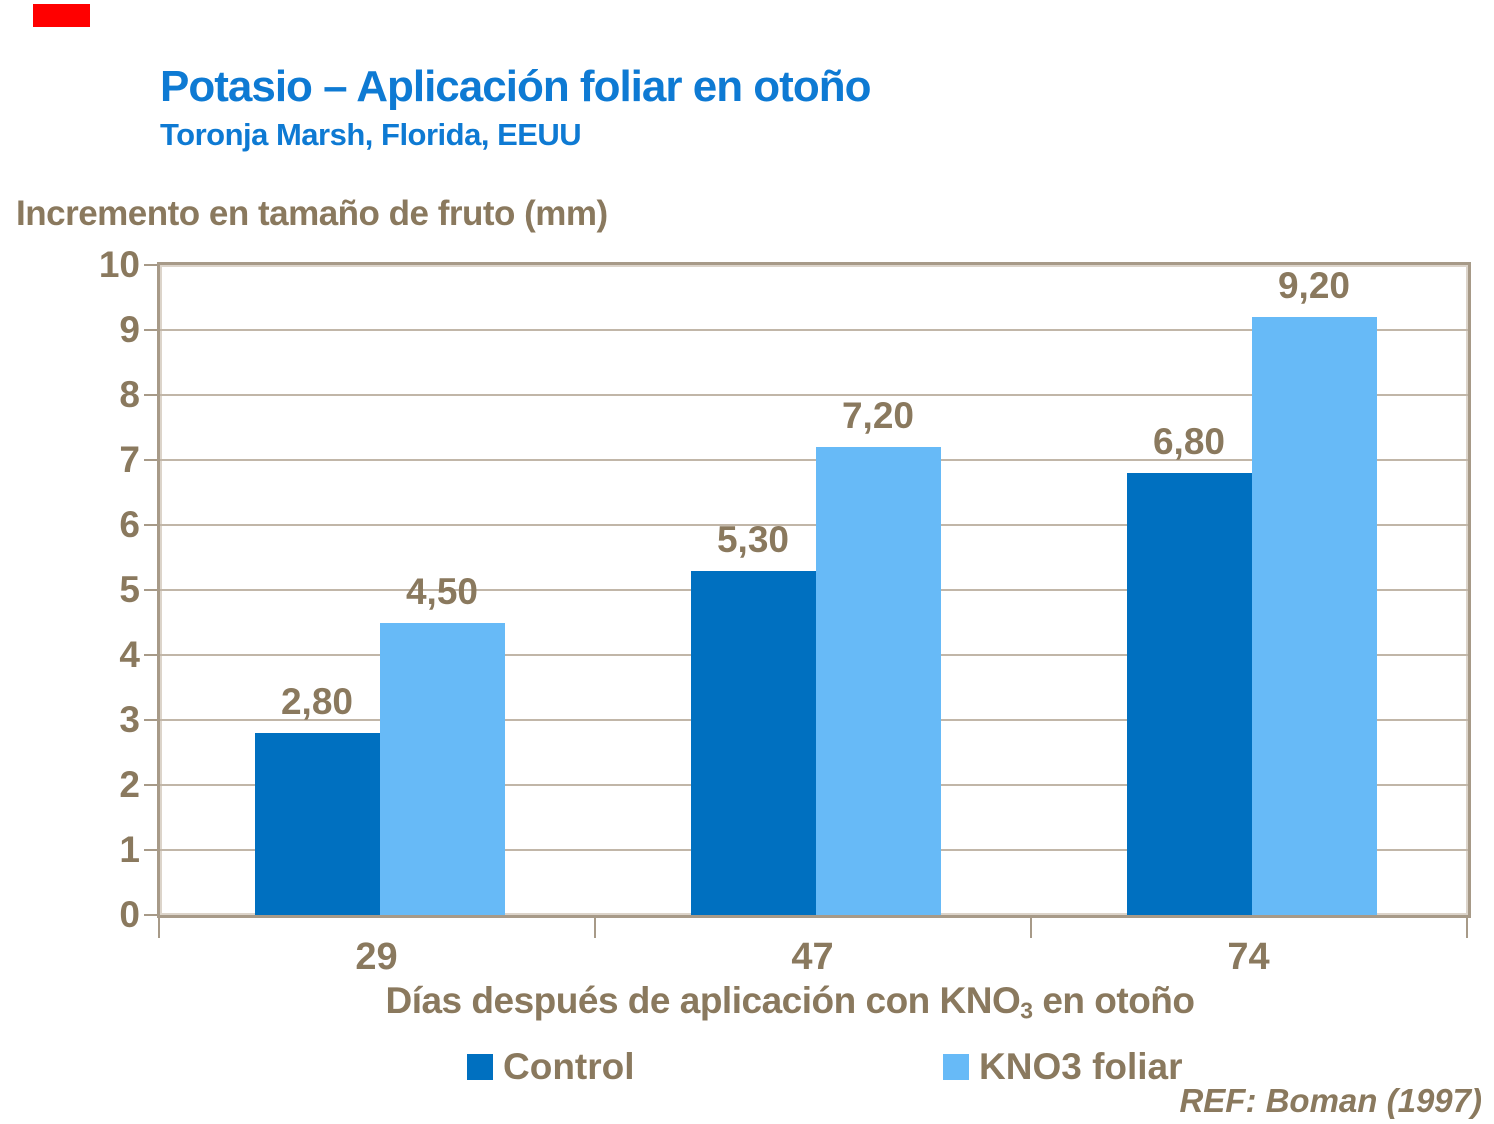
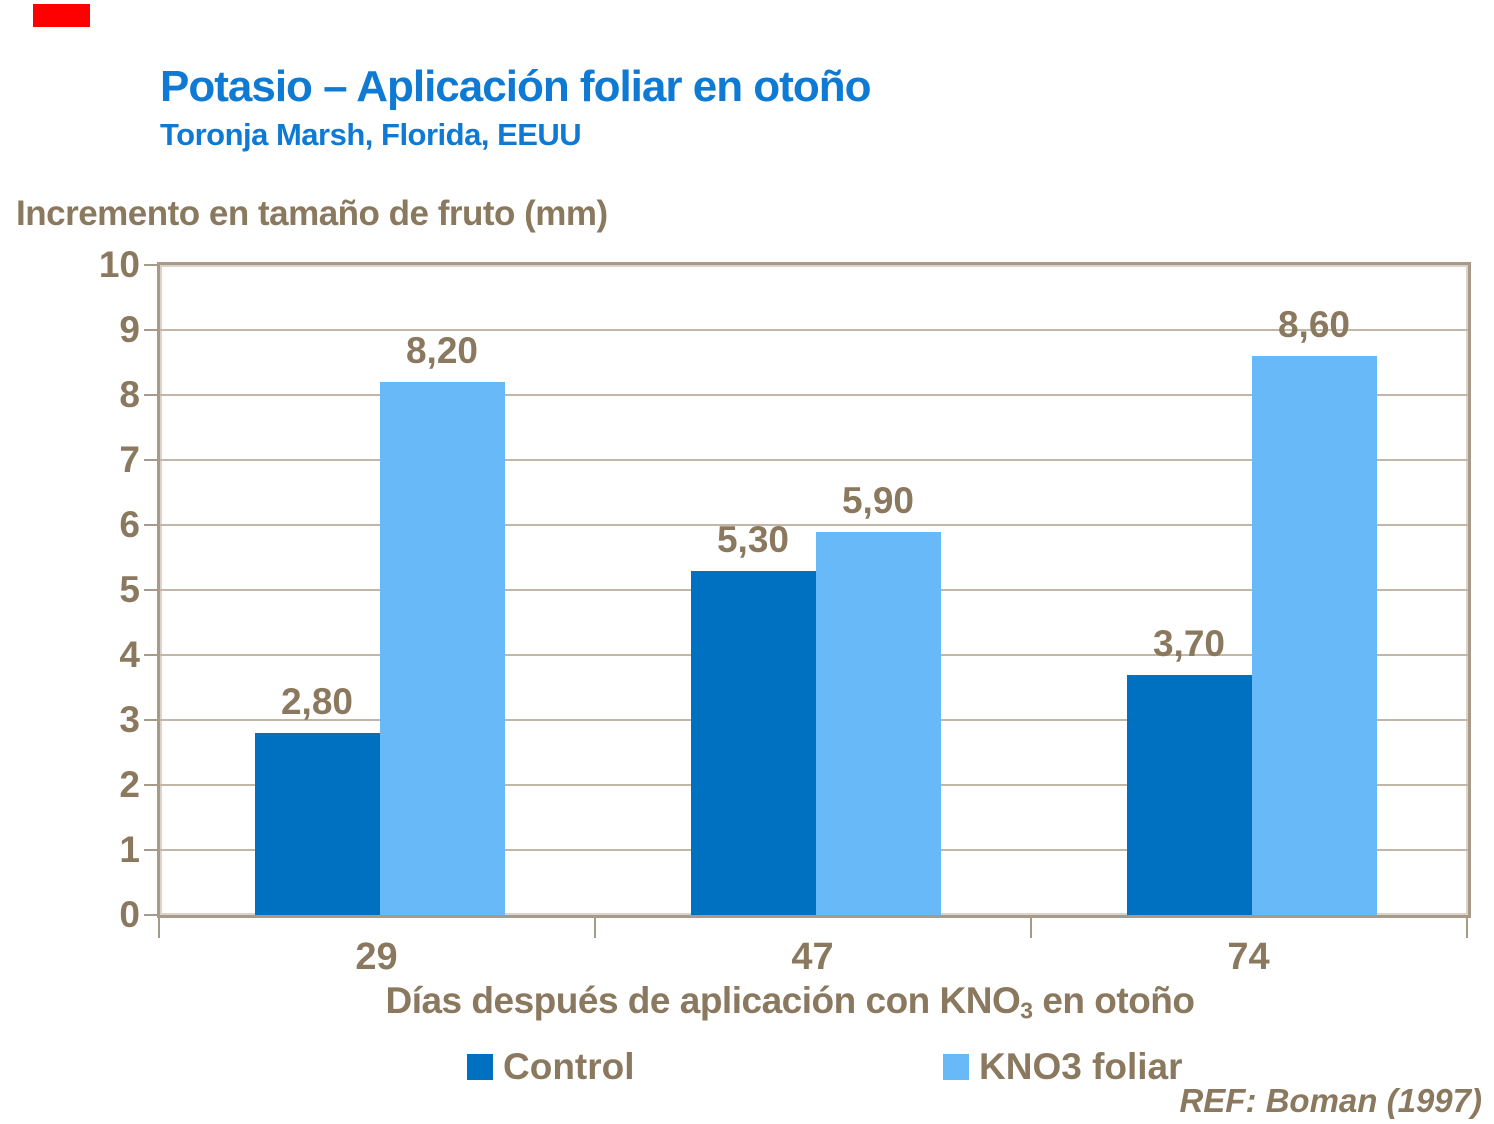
KNO3 foliar/29: 4,50 -> 8,20
KNO3 foliar/47: 7,20 -> 5,90
Control/74: 6,80 -> 3,70
KNO3 foliar/74: 9,20 -> 8,60
